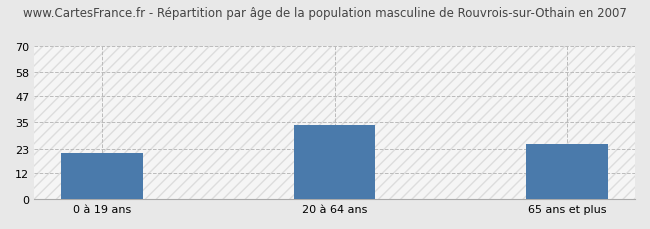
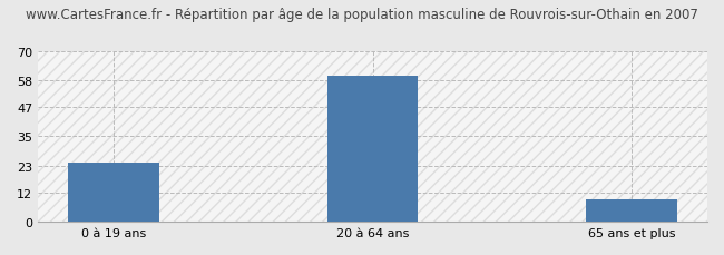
0 à 19 ans: 21 -> 24
20 à 64 ans: 34 -> 60
65 ans et plus: 25 -> 9
